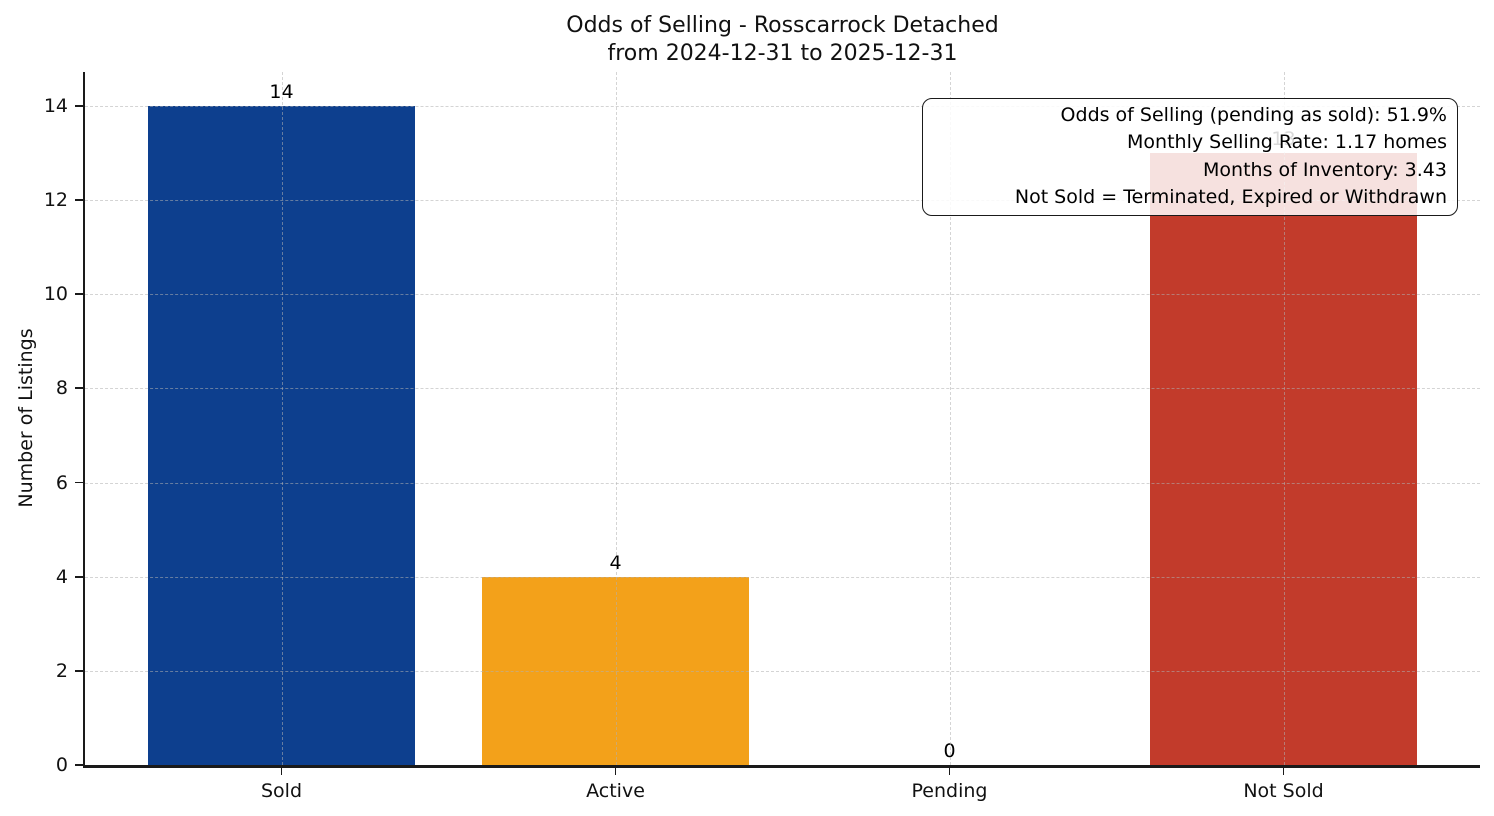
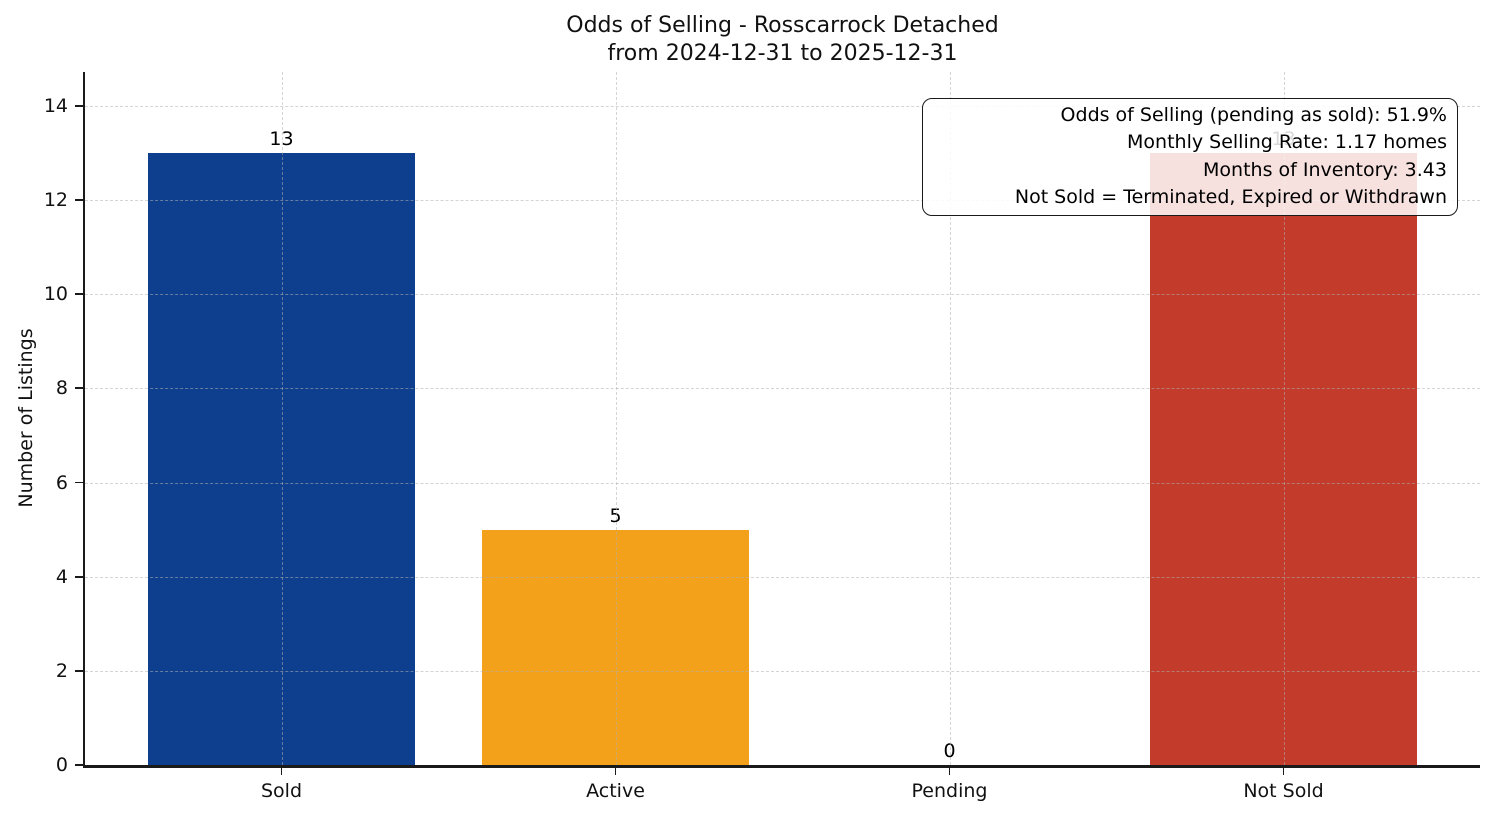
Sold: 14 -> 13
Active: 4 -> 5
